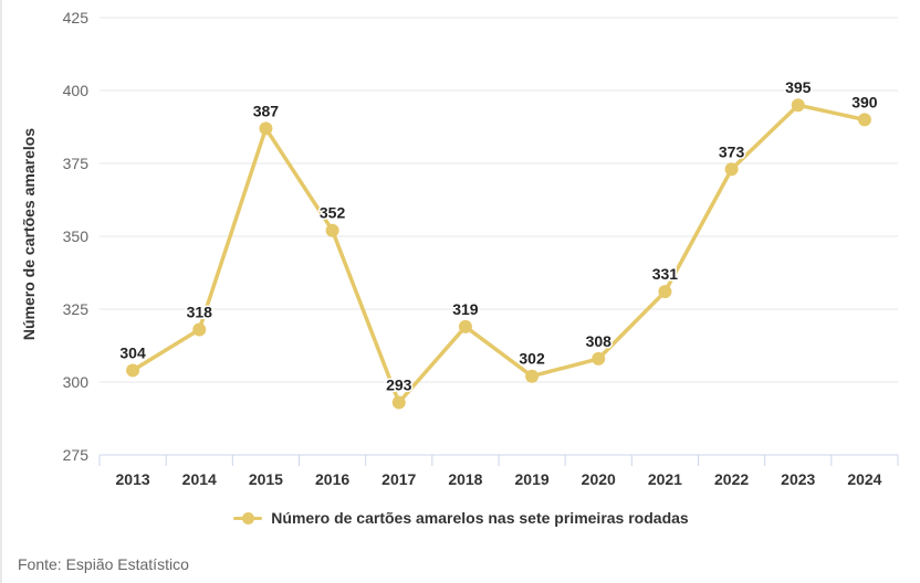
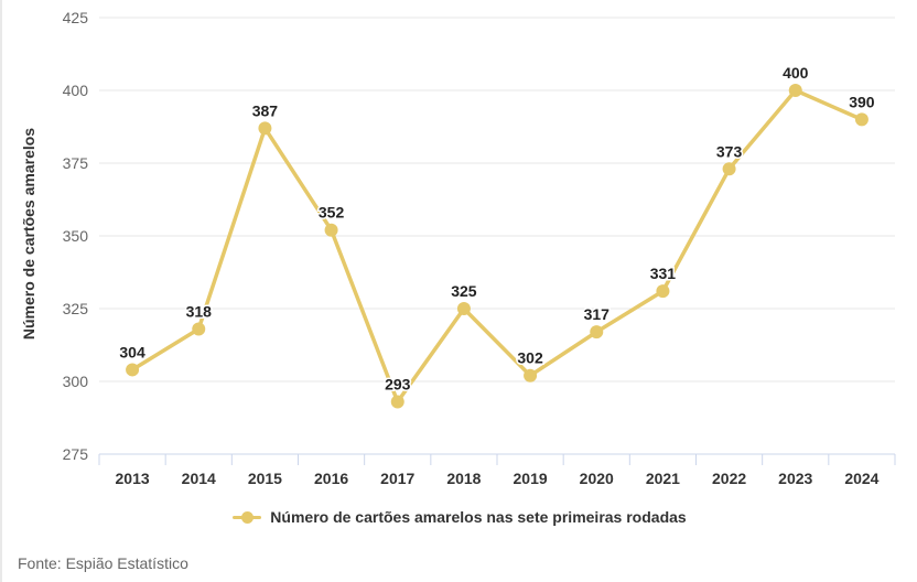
2018: 319 -> 325
2020: 308 -> 317
2023: 395 -> 400
